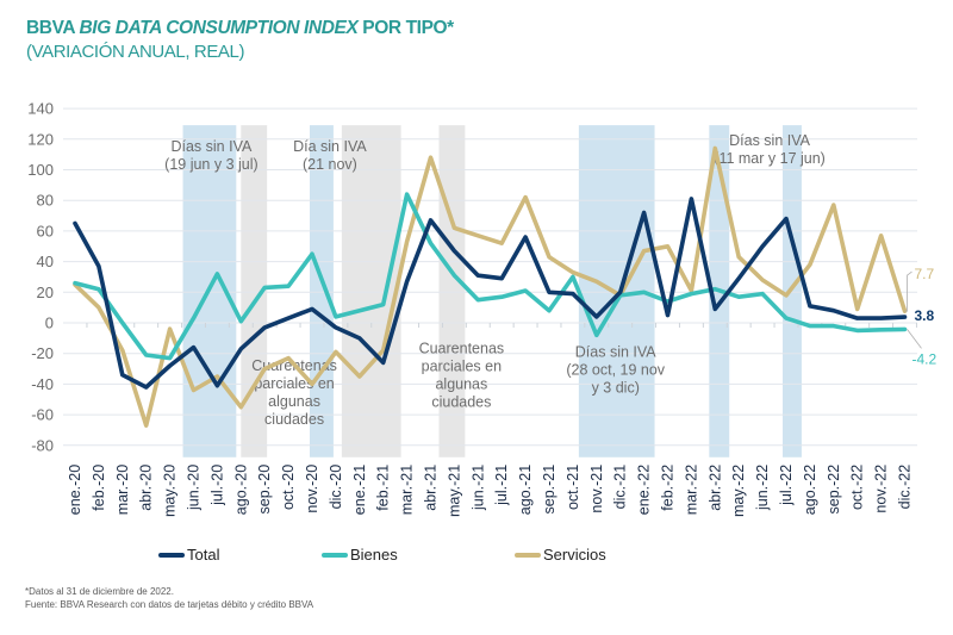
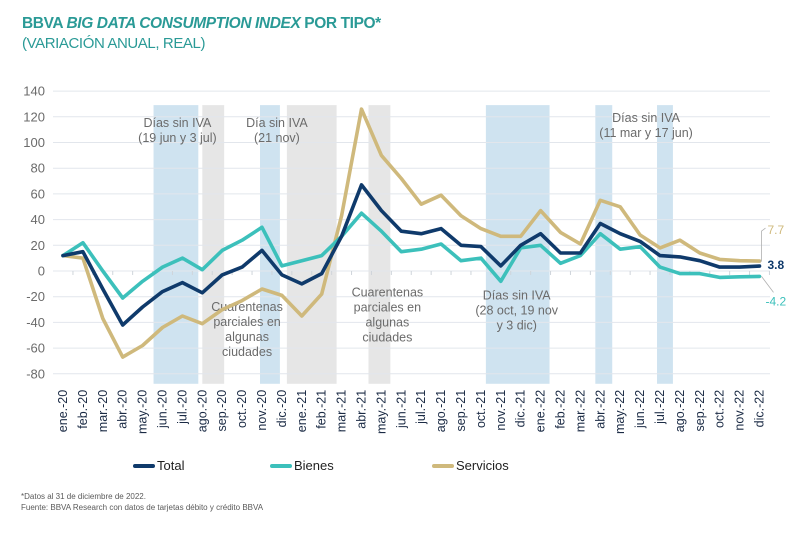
Total/ene.-20: 65 -> 12
Bienes/ene.-20: 26 -> 12
Servicios/ene.-20: 25 -> 12
Total/feb.-20: 37 -> 15
Total/mar.-20: -34 -> -14
Servicios/mar.-20: -18 -> -37
Bienes/may.-20: -23 -> -8
Servicios/may.-20: -4 -> -58
Total/jul.-20: -41 -> -9
Bienes/jul.-20: 32 -> 10
Servicios/ago.-20: -55 -> -41
Bienes/sep.-20: 23 -> 16
Total/nov.-20: 9 -> 16
Bienes/nov.-20: 45 -> 34
Servicios/nov.-20: -40 -> -14
Total/feb.-21: -26 -> -2
Bienes/mar.-21: 84 -> 27
Servicios/mar.-21: 53 -> 43
Bienes/abr.-21: 52 -> 45
Servicios/abr.-21: 108 -> 126
Servicios/may.-21: 62 -> 90
Servicios/jun.-21: 57 -> 72
Total/ago.-21: 56 -> 33
Servicios/ago.-21: 82 -> 59
Bienes/oct.-21: 30 -> 10
Servicios/dic.-21: 18 -> 27
Total/ene.-22: 72 -> 29
Total/feb.-22: 5 -> 14
Bienes/feb.-22: 14 -> 6
Servicios/feb.-22: 50 -> 30
Total/mar.-22: 81 -> 14
Bienes/mar.-22: 19 -> 12
Total/abr.-22: 9 -> 37
Bienes/abr.-22: 22 -> 29
Servicios/abr.-22: 114 -> 55
Servicios/may.-22: 43 -> 50
Total/jun.-22: 50 -> 23
Total/jul.-22: 68 -> 12
Servicios/ago.-22: 38 -> 24
Servicios/sep.-22: 77 -> 14
Servicios/nov.-22: 57 -> 8
